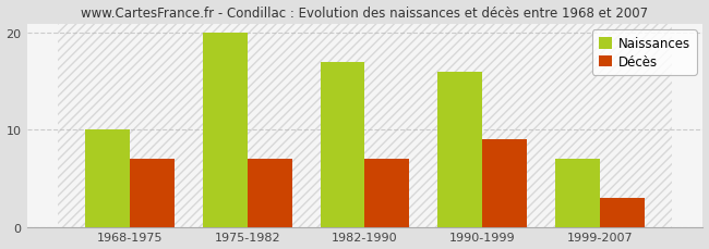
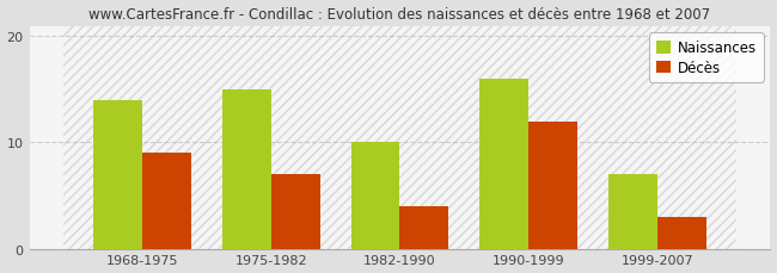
Naissances/1968-1975: 10 -> 14
Décès/1968-1975: 7 -> 9
Naissances/1975-1982: 20 -> 15
Naissances/1982-1990: 17 -> 10
Décès/1982-1990: 7 -> 4
Décès/1990-1999: 9 -> 12
